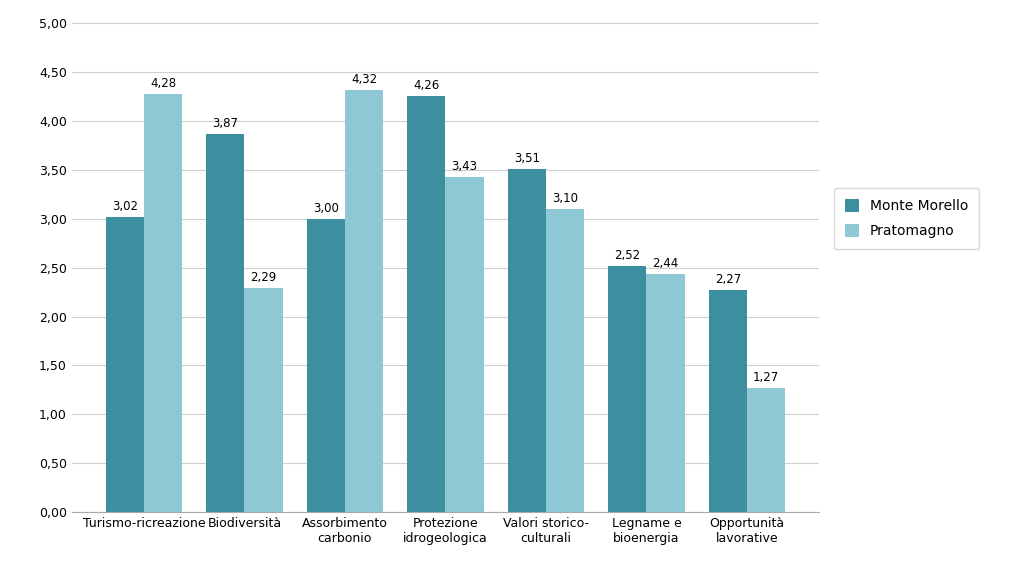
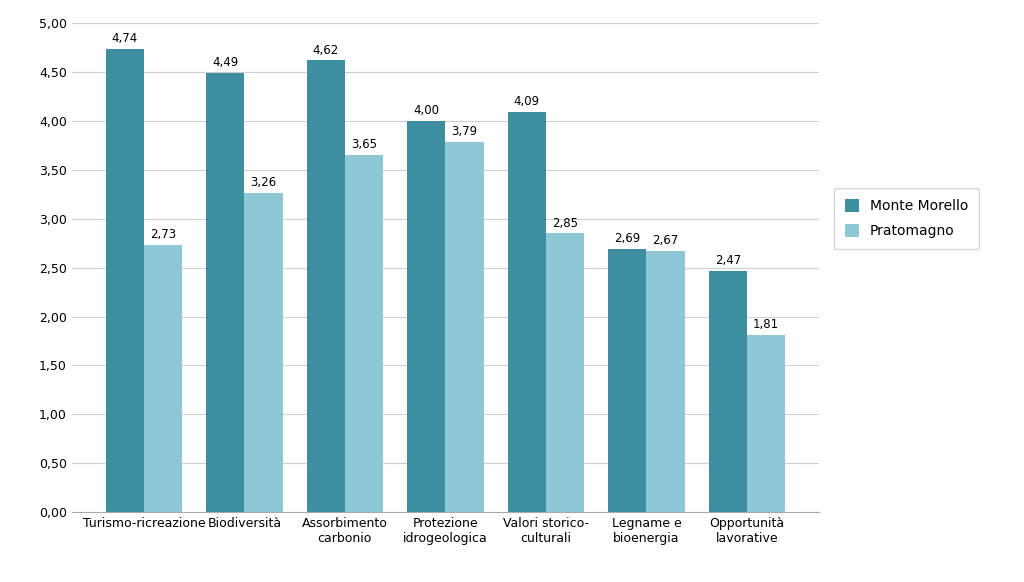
Monte Morello/Turismo-ricreazione: 3,02 -> 4,74
Pratomagno/Turismo-ricreazione: 4,28 -> 2,73
Monte Morello/Biodiversità: 3,87 -> 4,49
Pratomagno/Biodiversità: 2,29 -> 3,26
Monte Morello/Assorbimento carbonio: 3,00 -> 4,62
Pratomagno/Assorbimento carbonio: 4,32 -> 3,65
Monte Morello/Protezione idrogeologica: 4,26 -> 4,00
Pratomagno/Protezione idrogeologica: 3,43 -> 3,79
Monte Morello/Valori storico- culturali: 3,51 -> 4,09
Pratomagno/Valori storico- culturali: 3,10 -> 2,85
Monte Morello/Legname e bioenergia: 2,52 -> 2,69
Pratomagno/Legname e bioenergia: 2,44 -> 2,67
Monte Morello/Opportunità lavorative: 2,27 -> 2,47
Pratomagno/Opportunità lavorative: 1,27 -> 1,81
